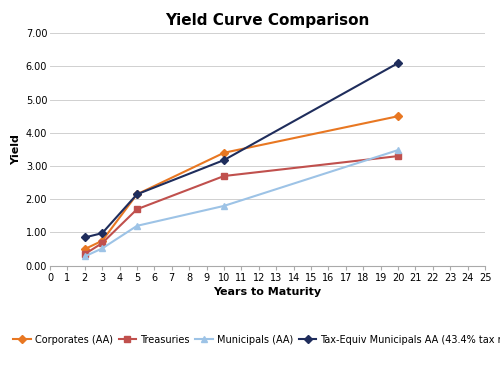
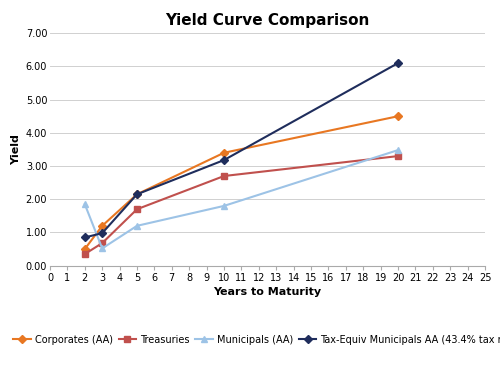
Municipals (AA)/2: 0.28 -> 1.85
Corporates (AA)/3: 0.75 -> 1.20
